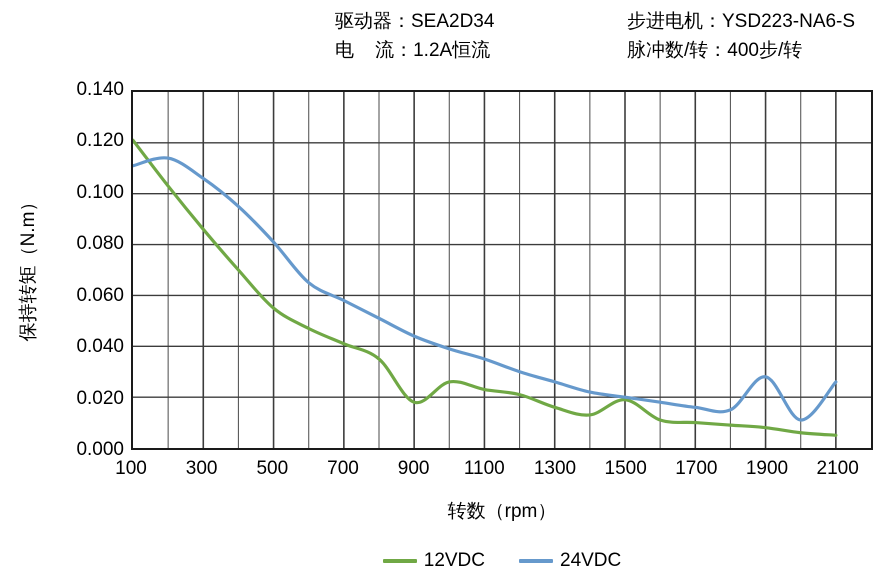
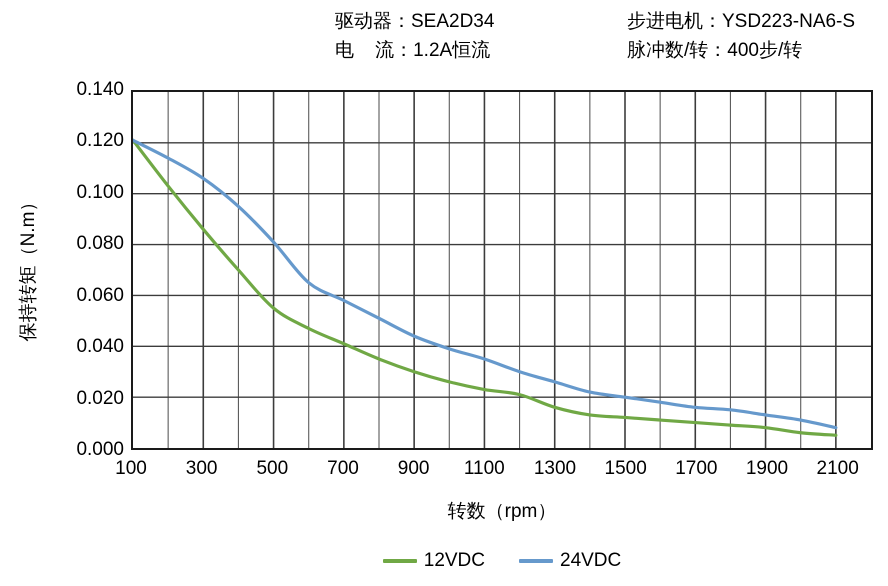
24VDC/100: 0.111 -> 0.121
12VDC/900: 0.018 -> 0.030
12VDC/1500: 0.019 -> 0.012
24VDC/1900: 0.028 -> 0.013
24VDC/2100: 0.026 -> 0.008
